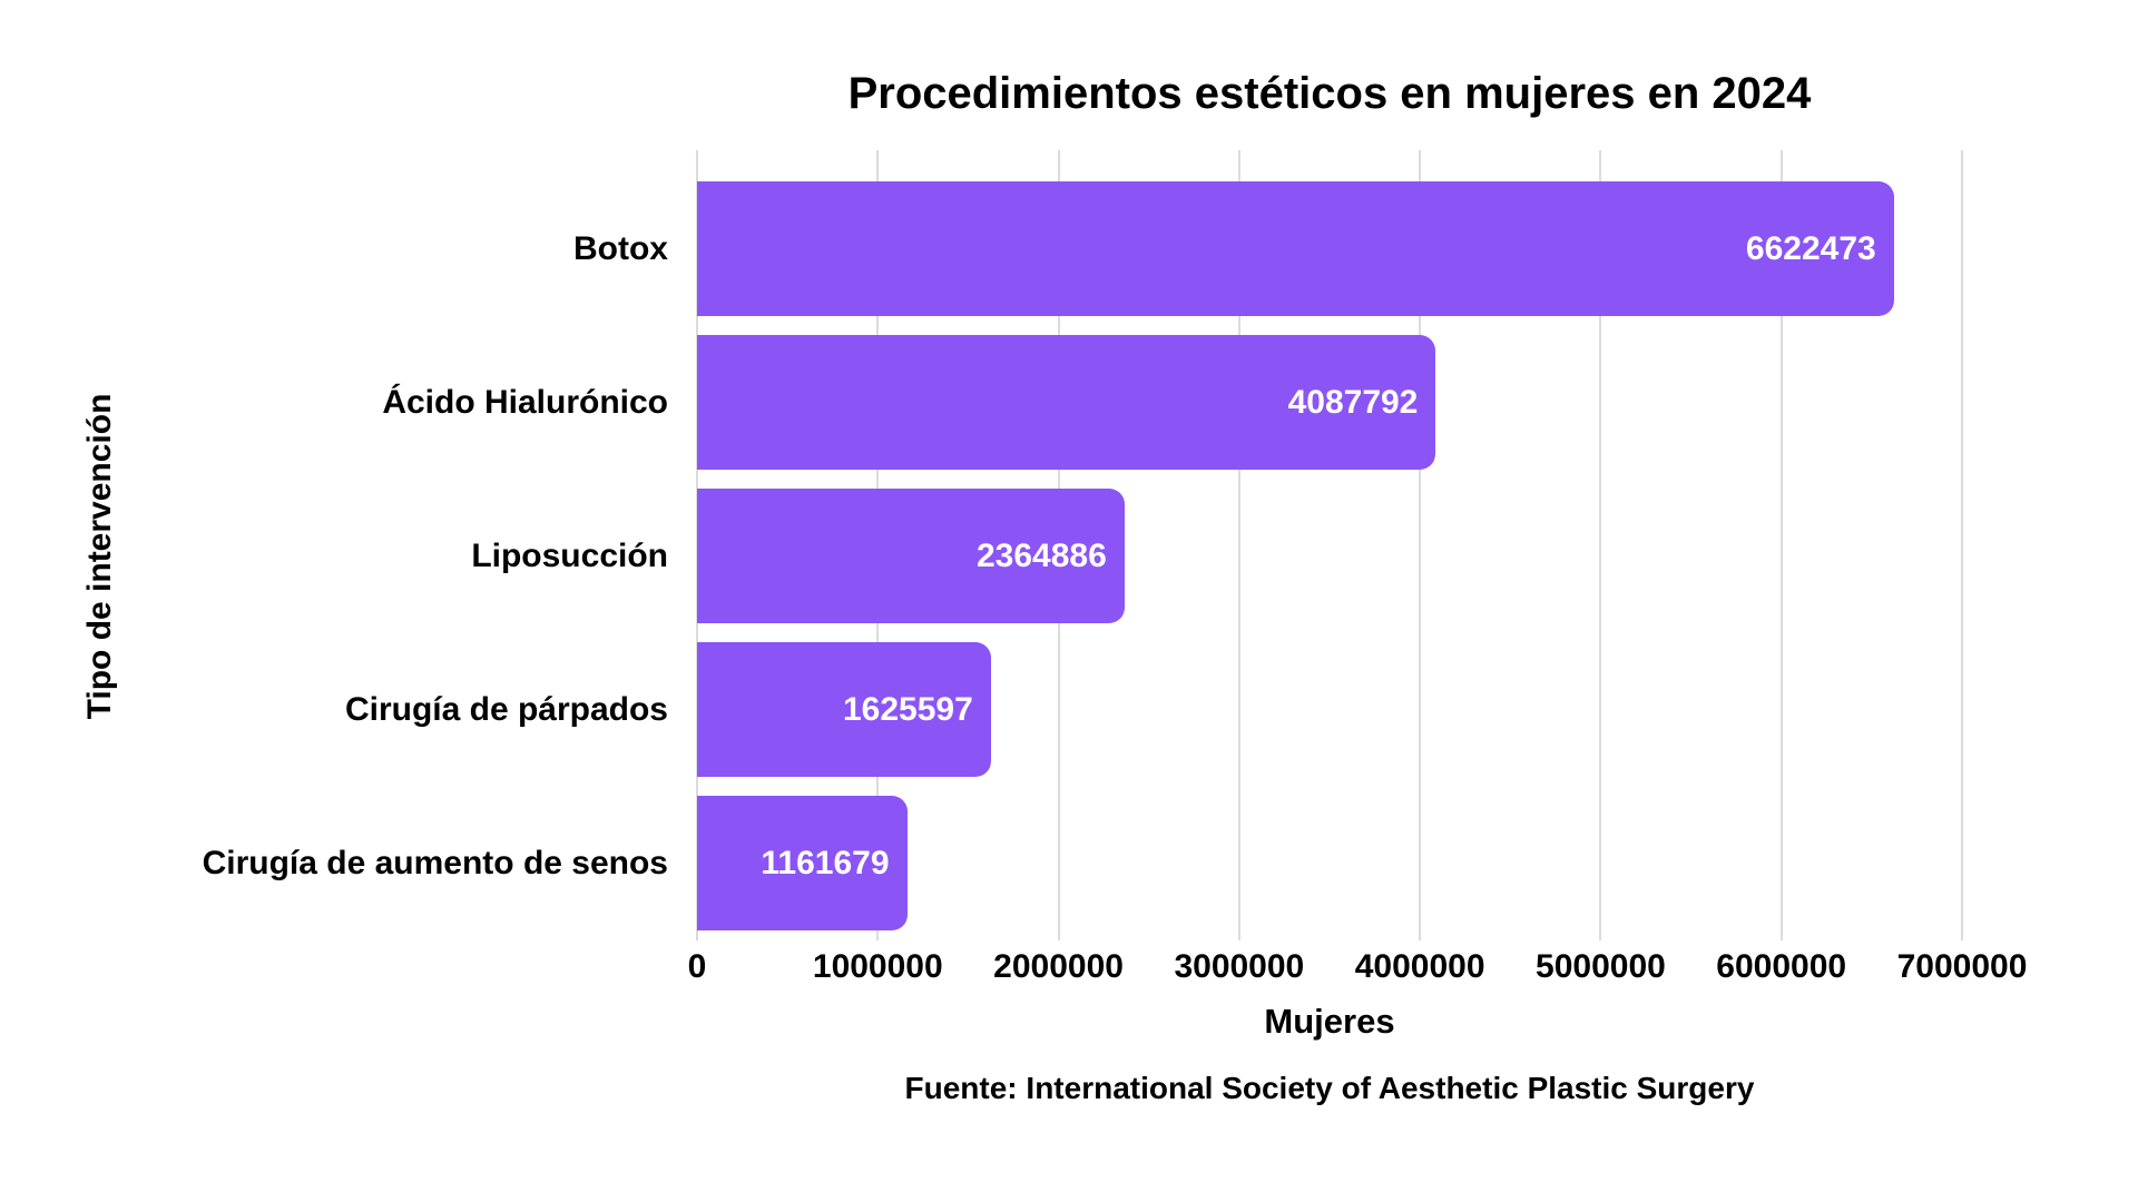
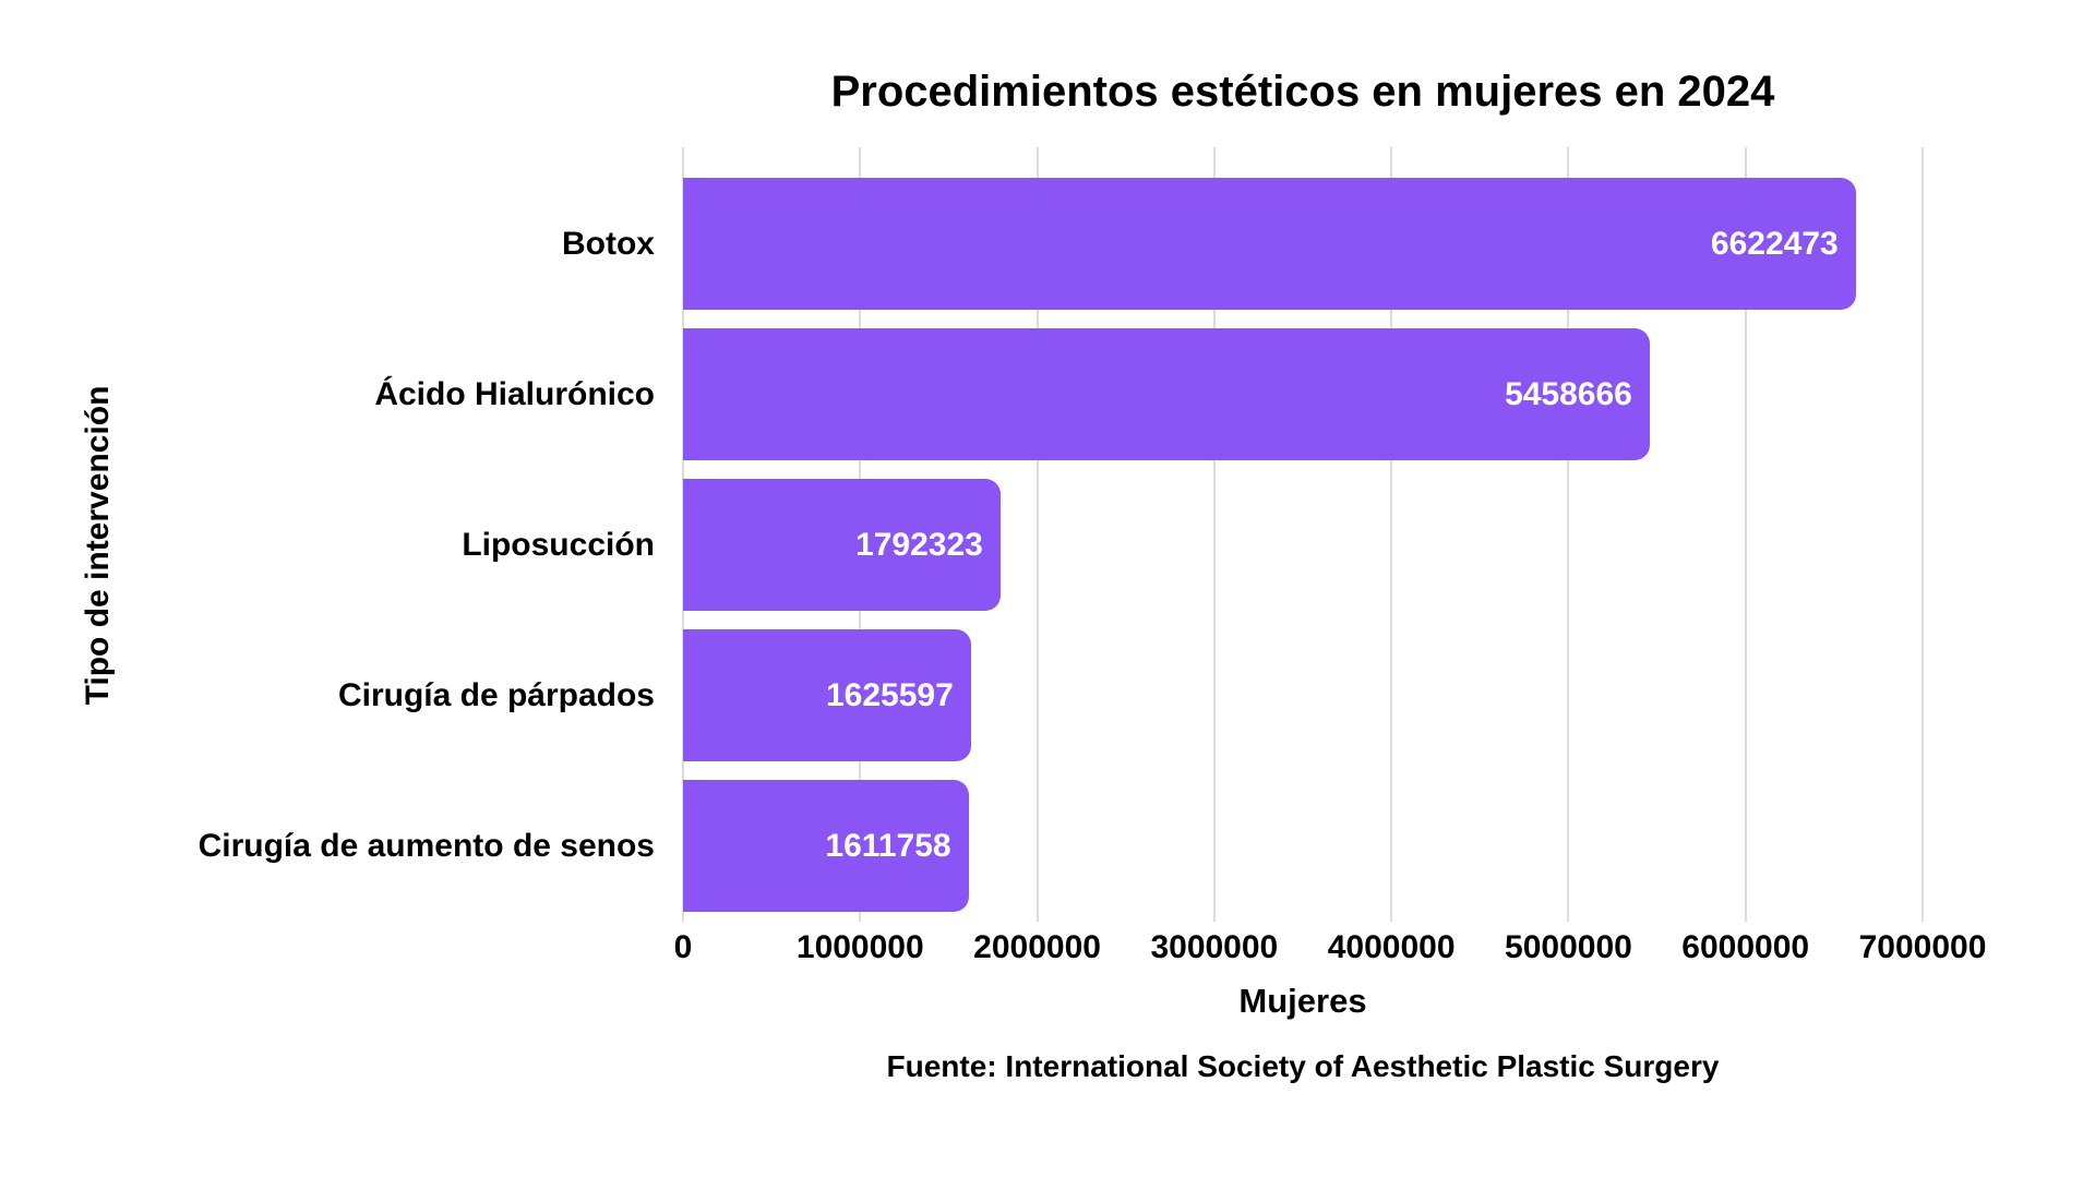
Ácido Hialurónico: 4087792 -> 5458666
Liposucción: 2364886 -> 1792323
Cirugía de aumento de senos: 1161679 -> 1611758
